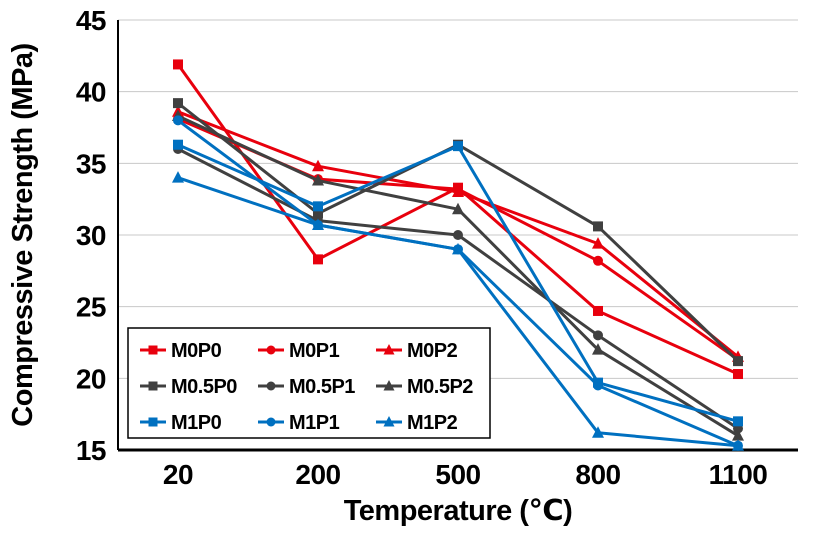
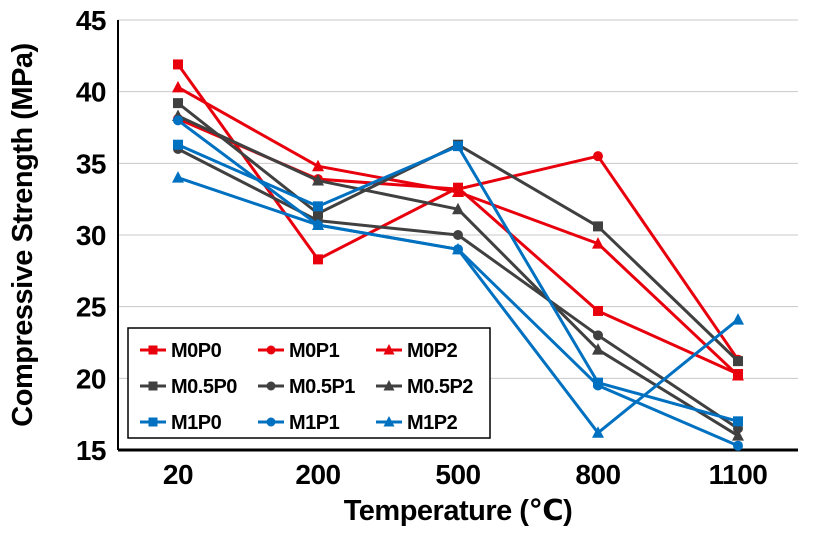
M0P2/20: 38.6 -> 40.3
M0P1/800: 28.2 -> 35.5
M0P2/1100: 21.5 -> 20.2
M1P2/1100: 15.3 -> 24.1
